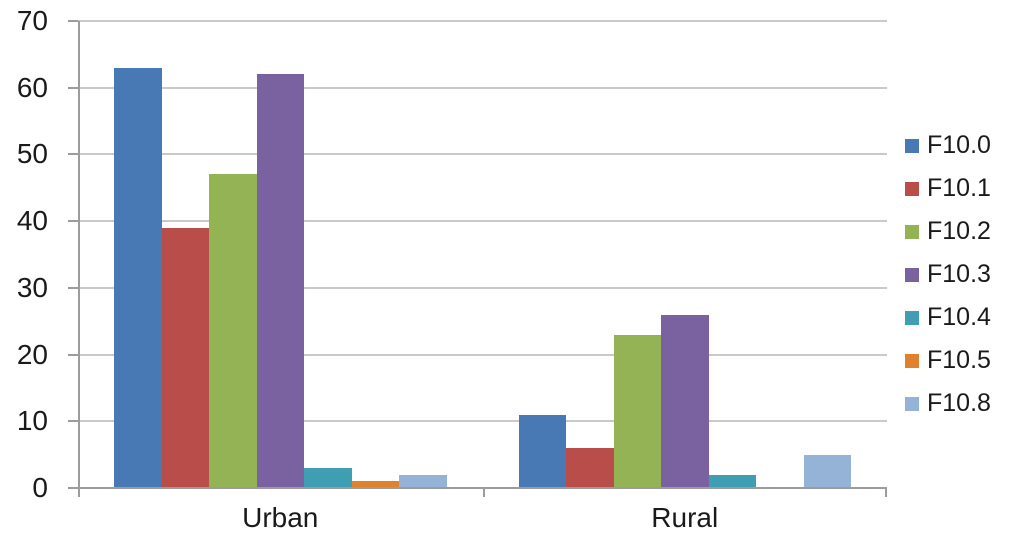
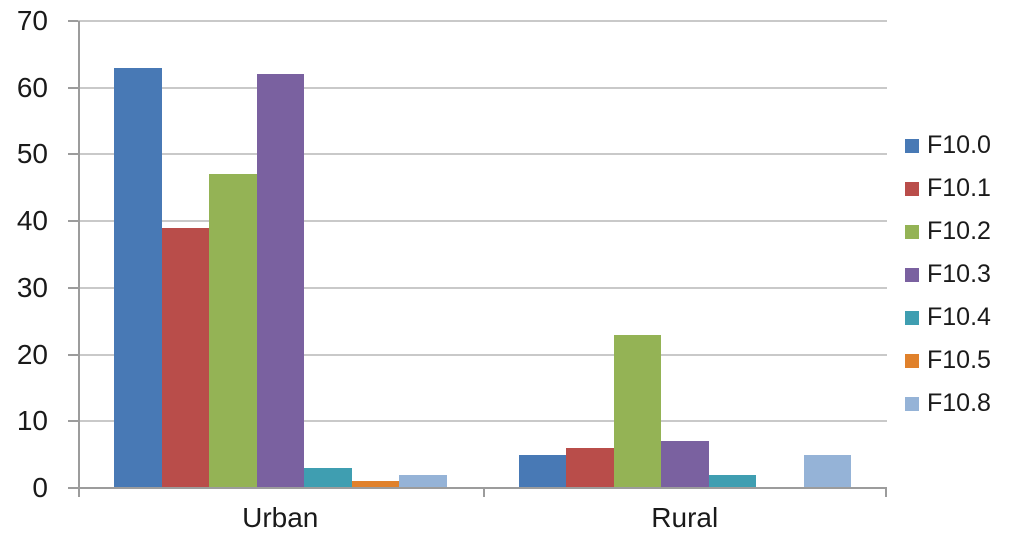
F10.0/Rural: 11 -> 5
F10.3/Rural: 26 -> 7
